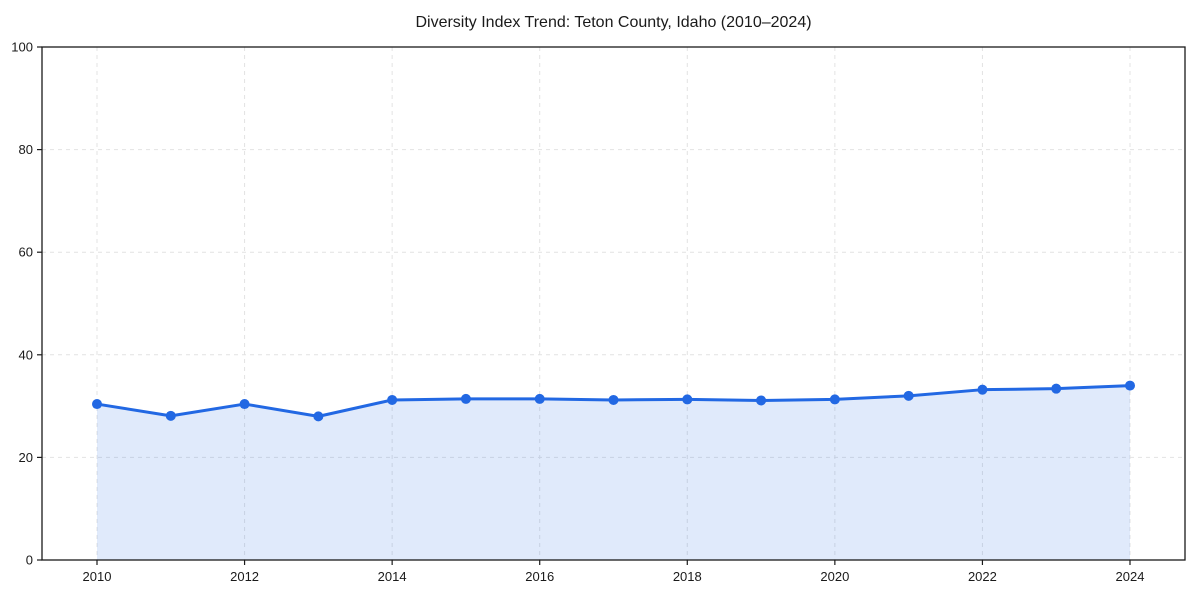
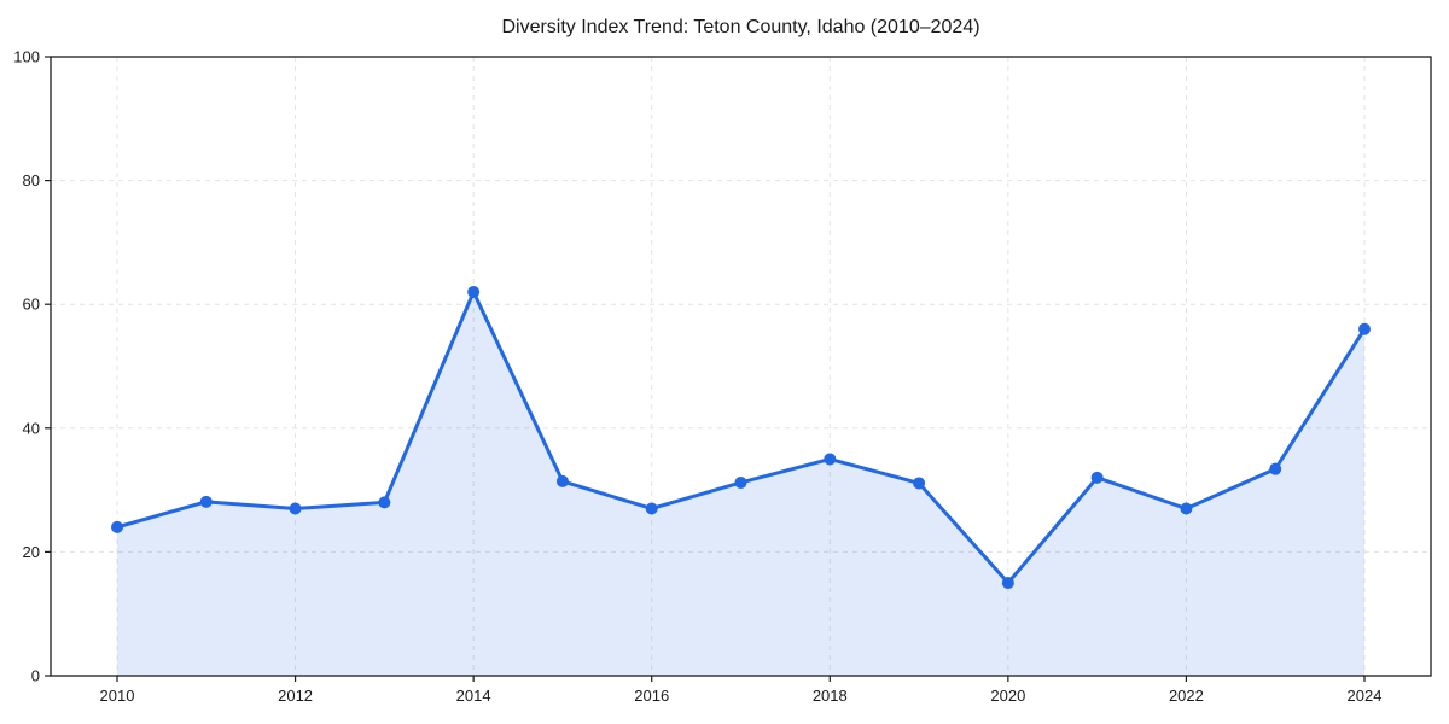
2010: 30 -> 24
2012: 30 -> 27
2014: 31 -> 62
2016: 31 -> 27
2018: 31 -> 35
2020: 31 -> 15
2022: 33 -> 27
2024: 34 -> 56
